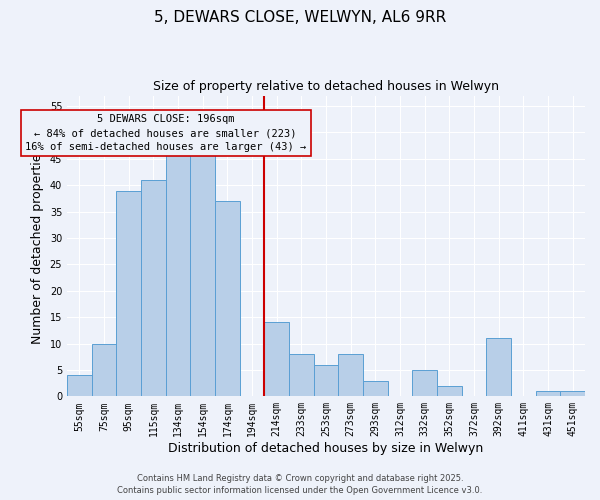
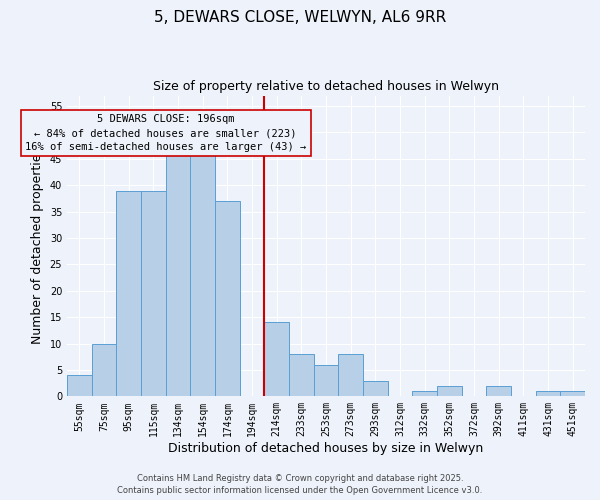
115sqm: 41 -> 39
332sqm: 5 -> 1
392sqm: 11 -> 2
